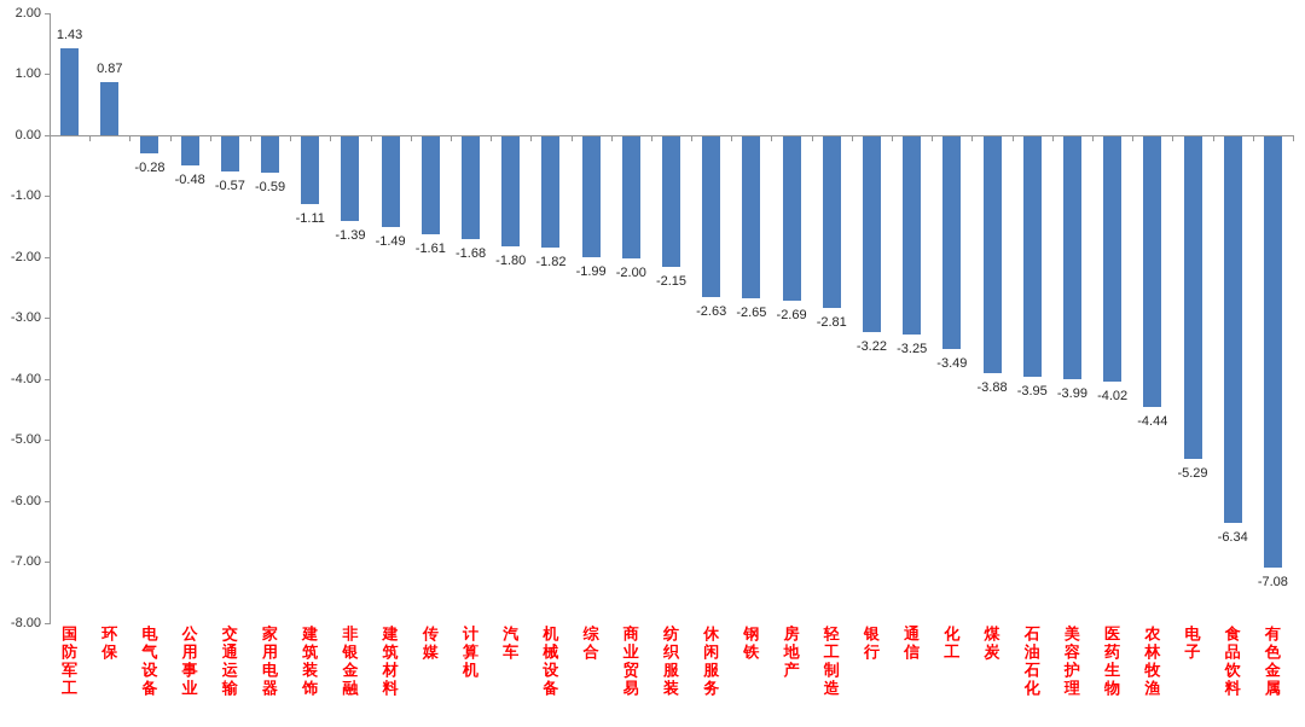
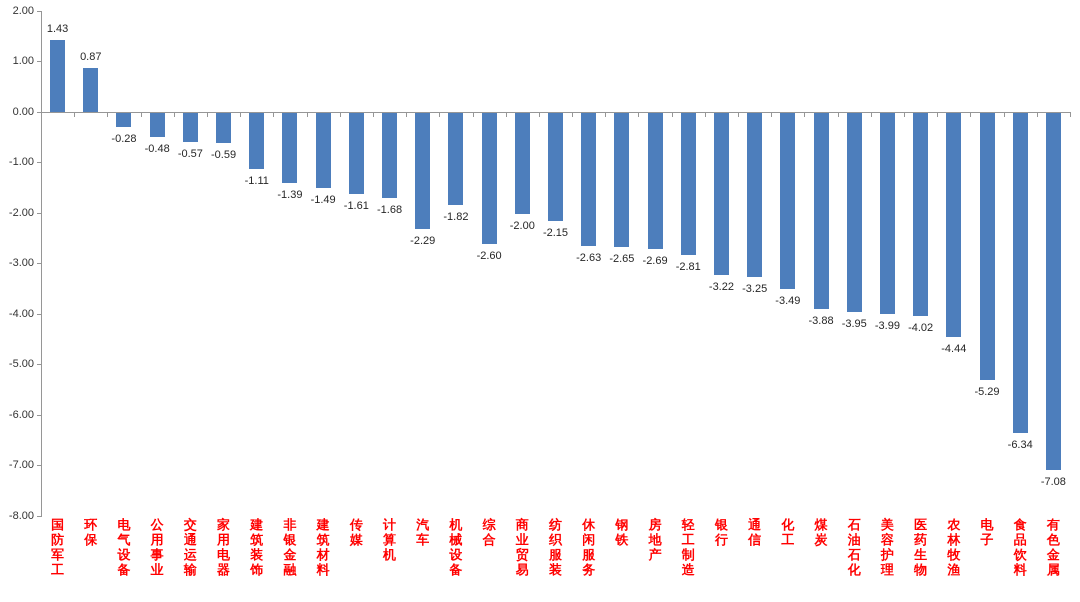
汽车: -1.80 -> -2.29
综合: -1.99 -> -2.60
